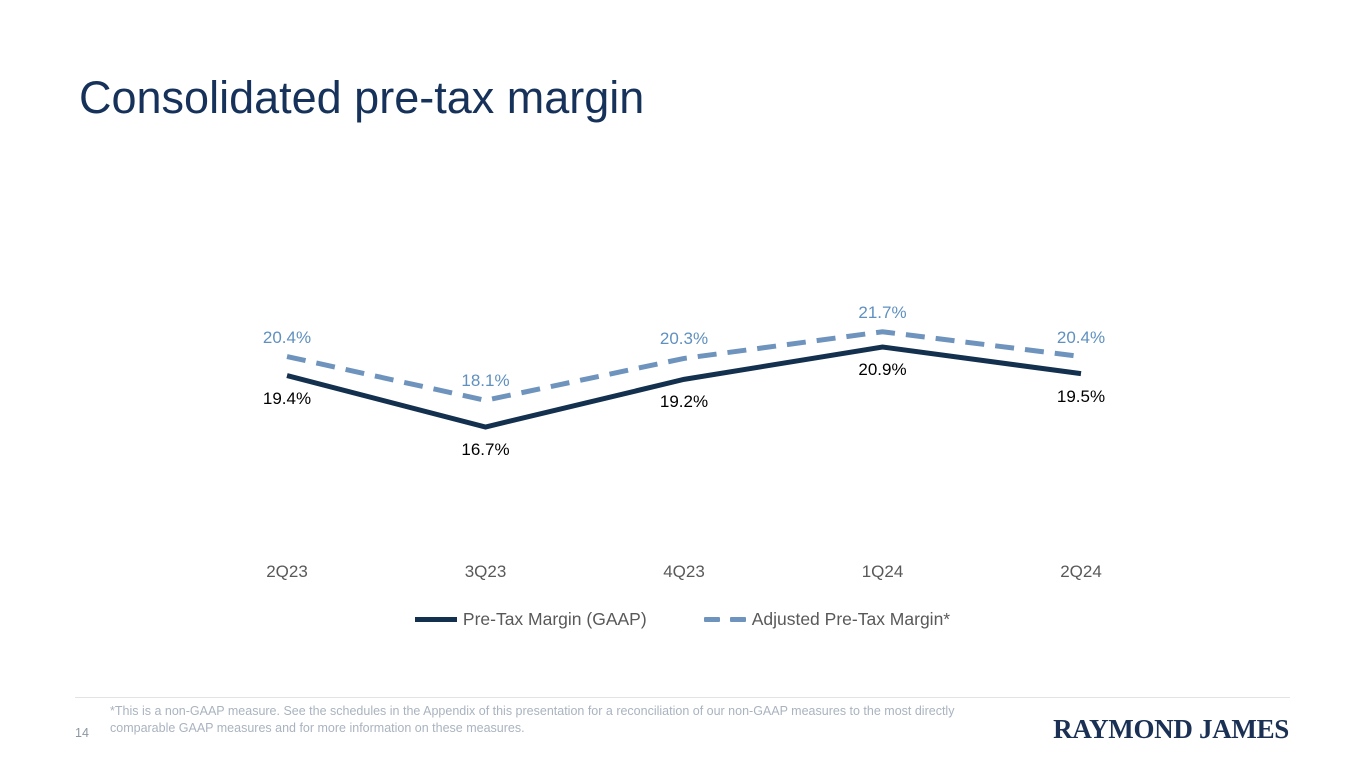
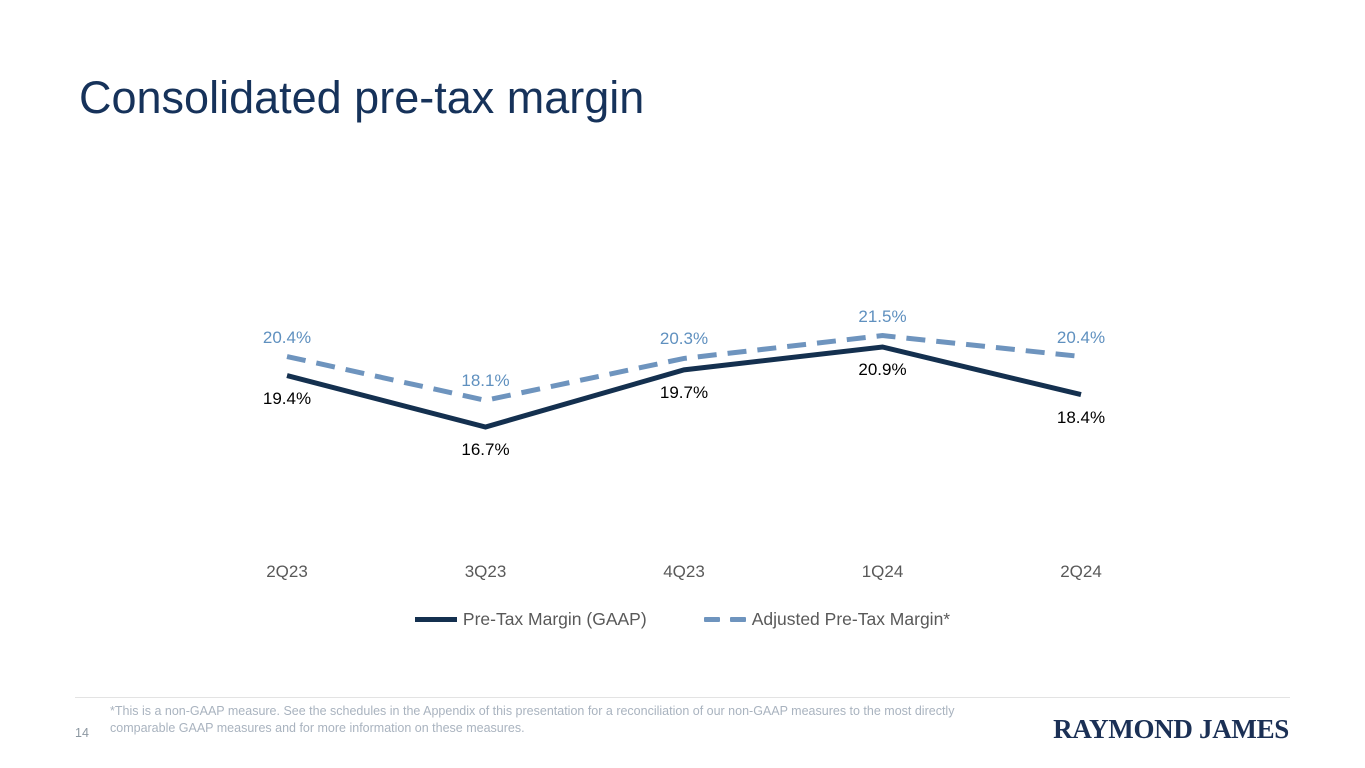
Pre-Tax Margin (GAAP)/4Q23: 19.2% -> 19.7%
Adjusted Pre-Tax Margin*/1Q24: 21.7% -> 21.5%
Pre-Tax Margin (GAAP)/2Q24: 19.5% -> 18.4%
